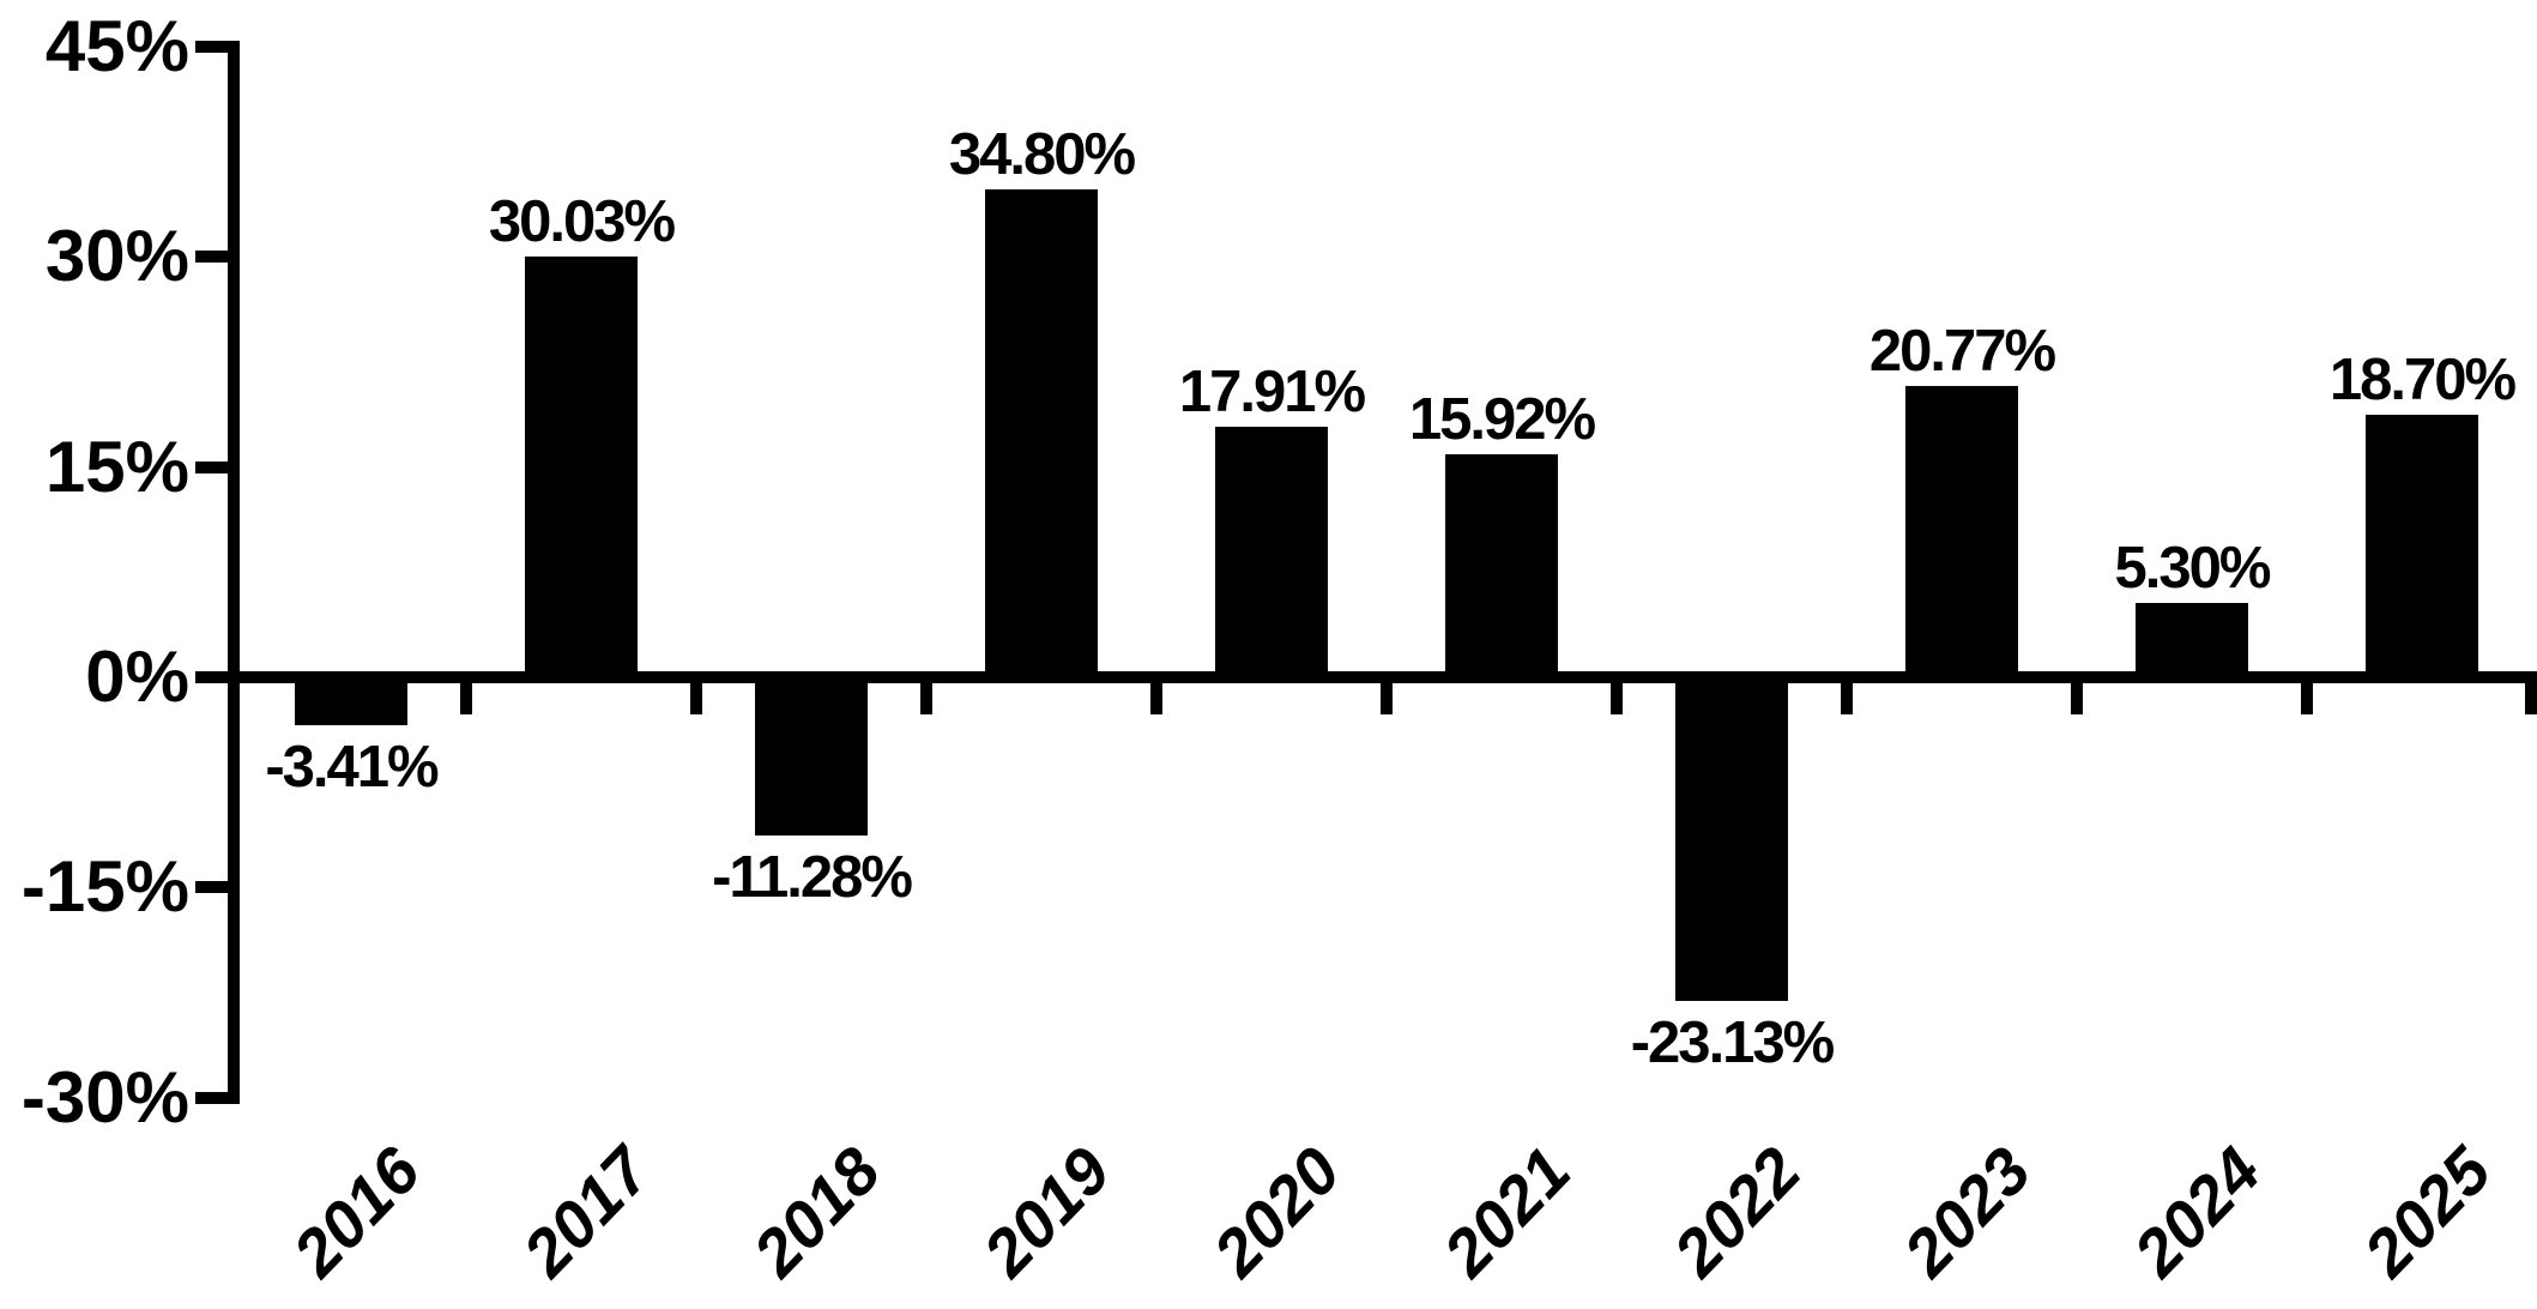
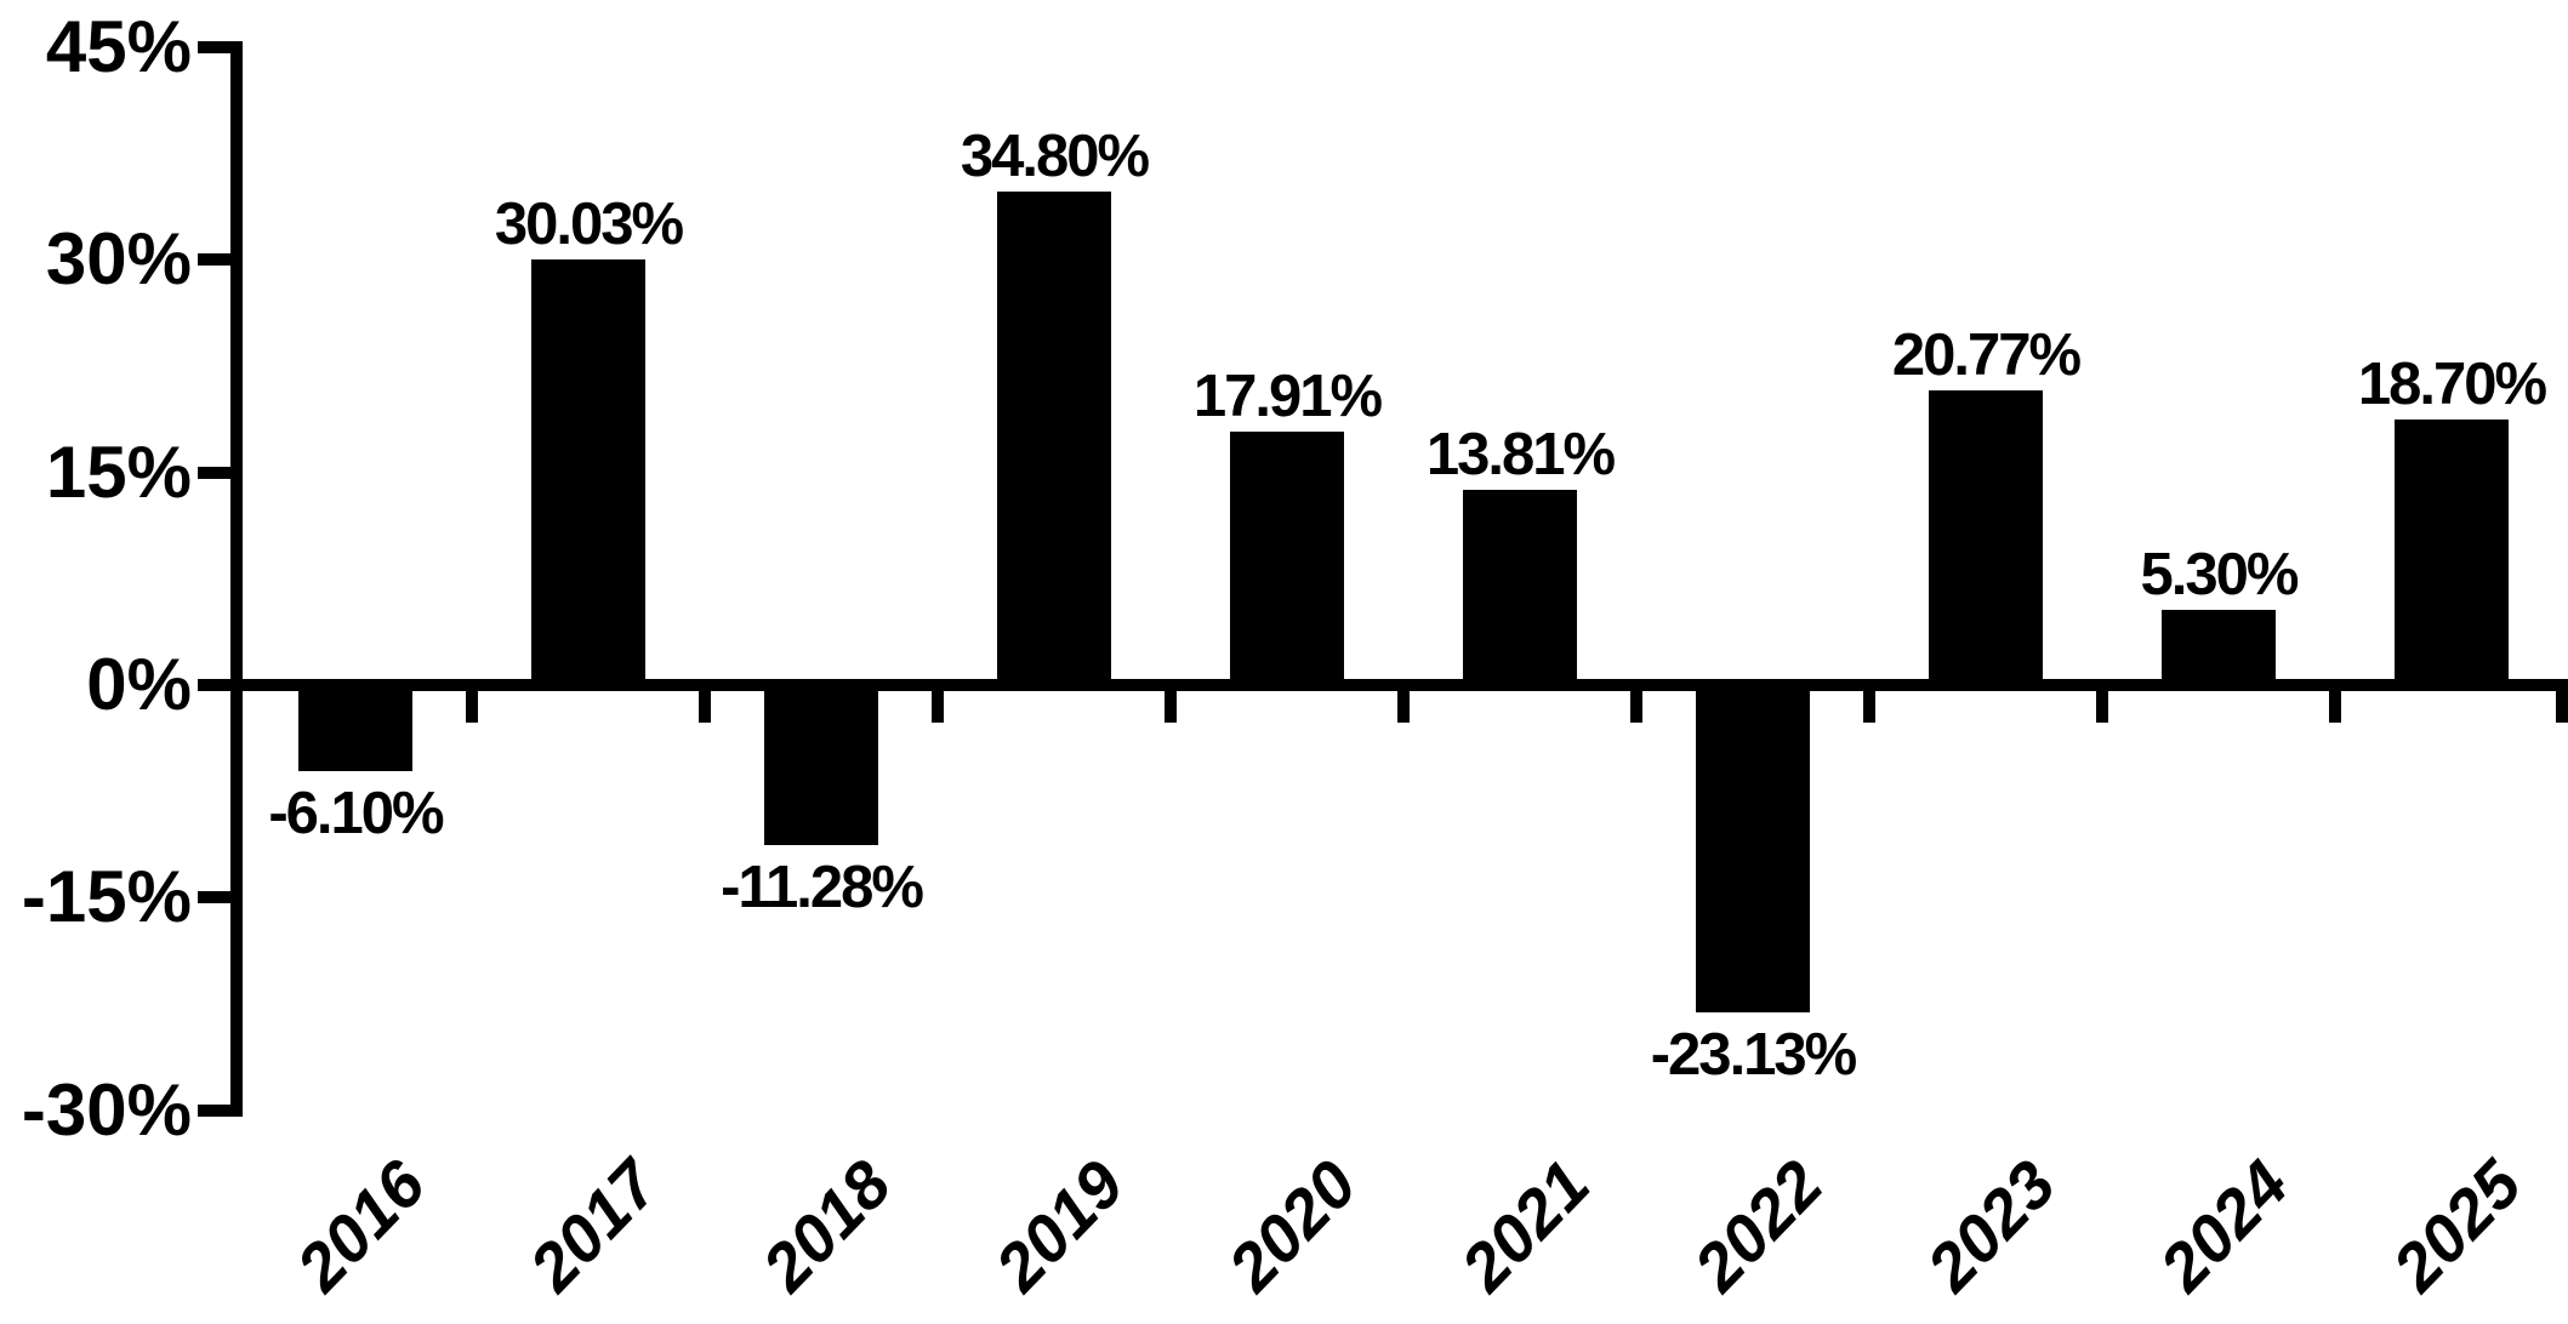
2016: -3.41% -> -6.10%
2021: 15.92% -> 13.81%
